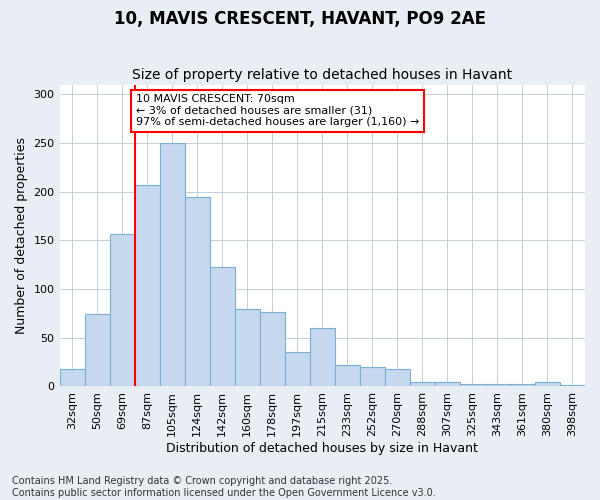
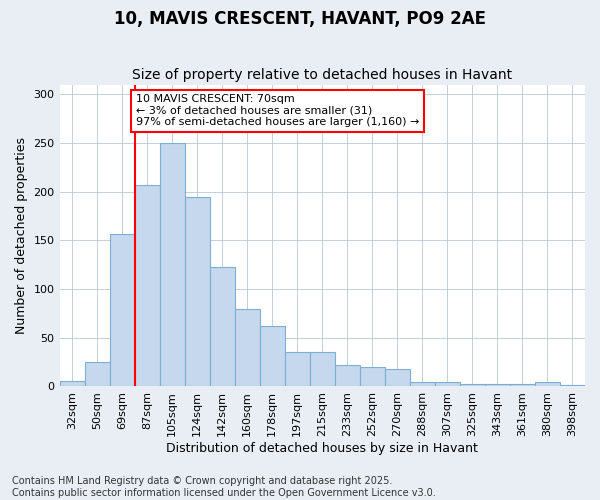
32sqm: 18 -> 6
50sqm: 74 -> 25
178sqm: 76 -> 62
215sqm: 60 -> 35
